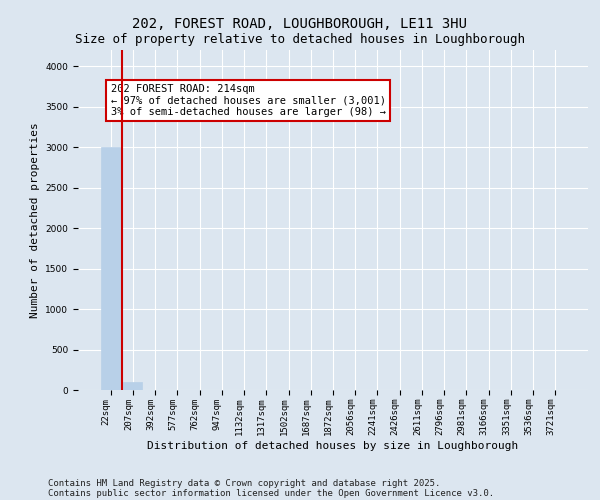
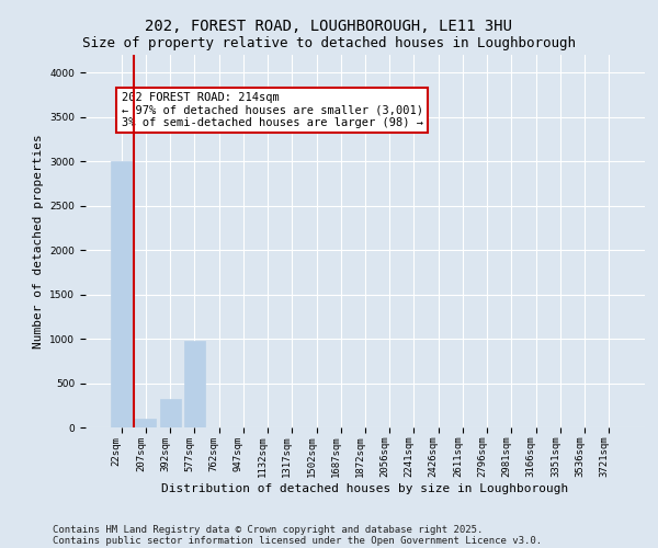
392sqm: 0 -> 320
577sqm: 0 -> 980
